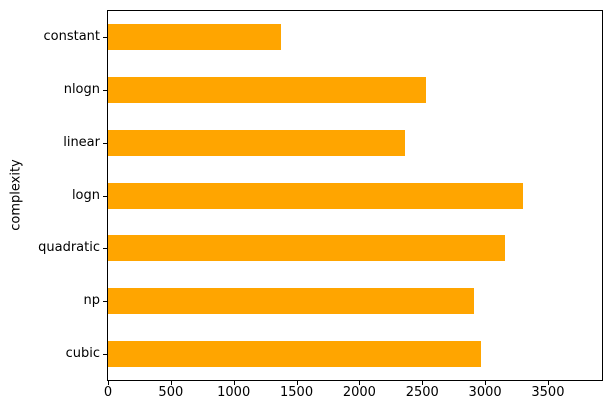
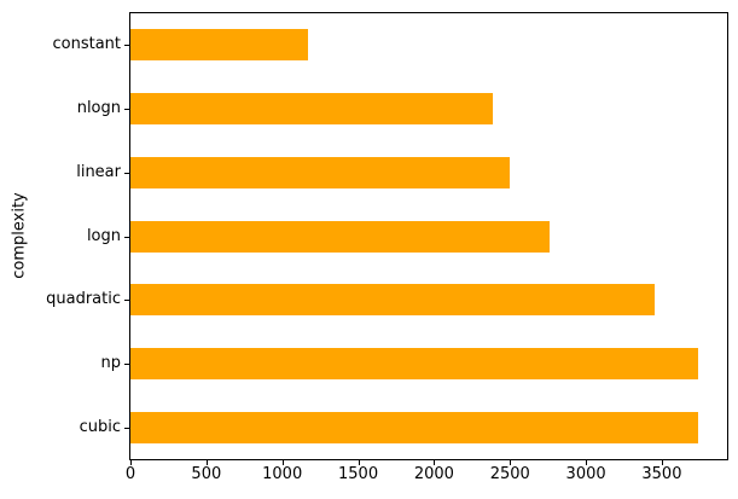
constant: 1380 -> 1170
nlogn: 2530 -> 2380
linear: 2360 -> 2500
logn: 3300 -> 2760
quadratic: 3160 -> 3450
np: 2910 -> 3740
cubic: 2970 -> 3740
